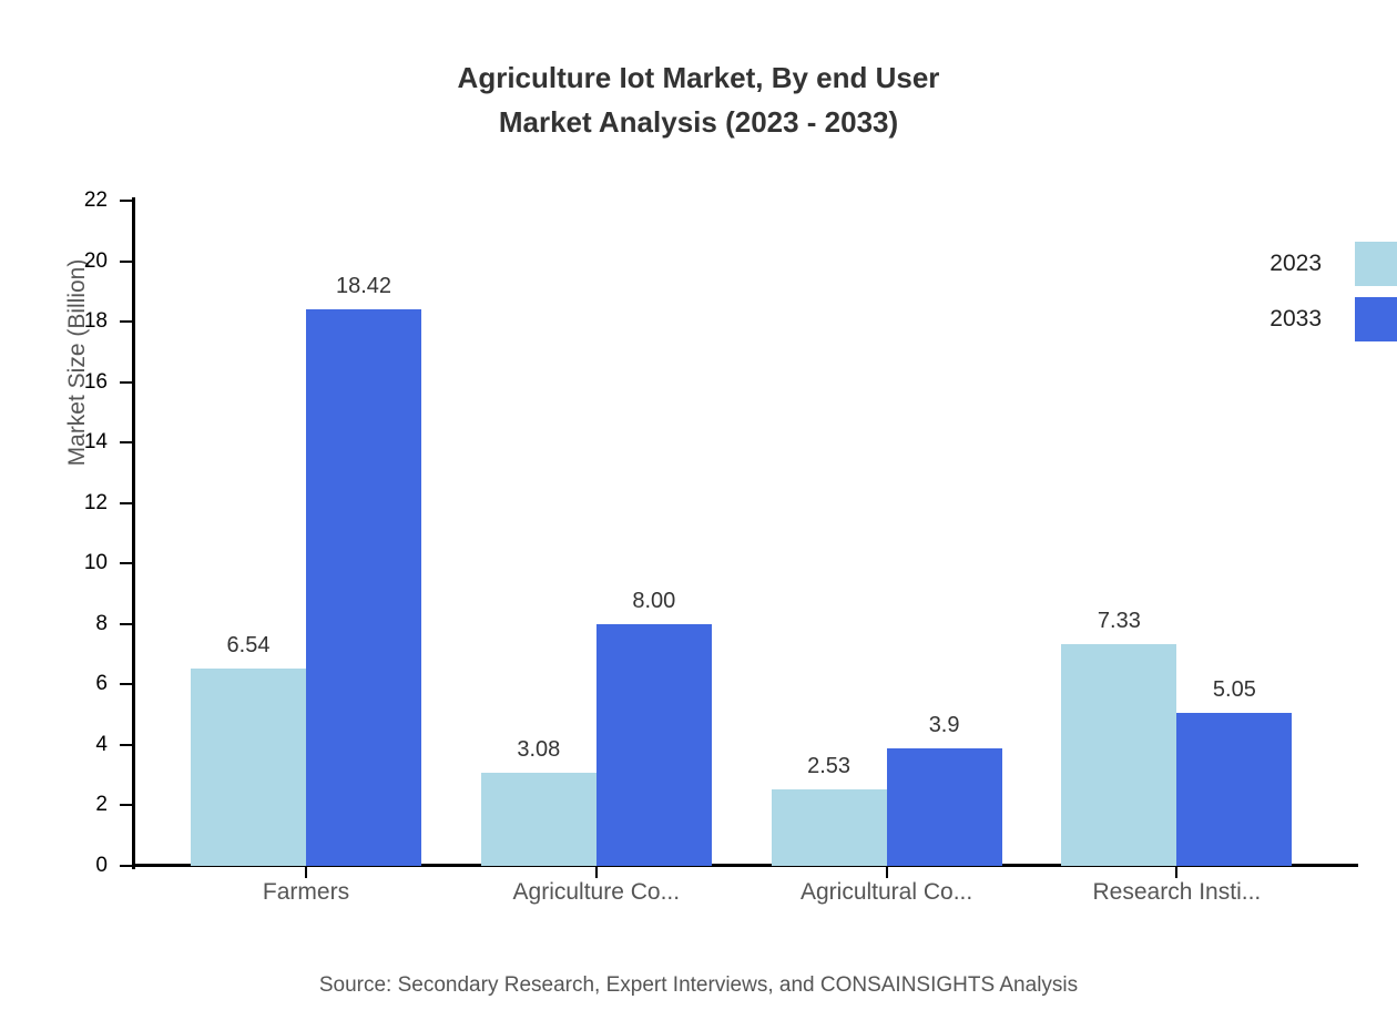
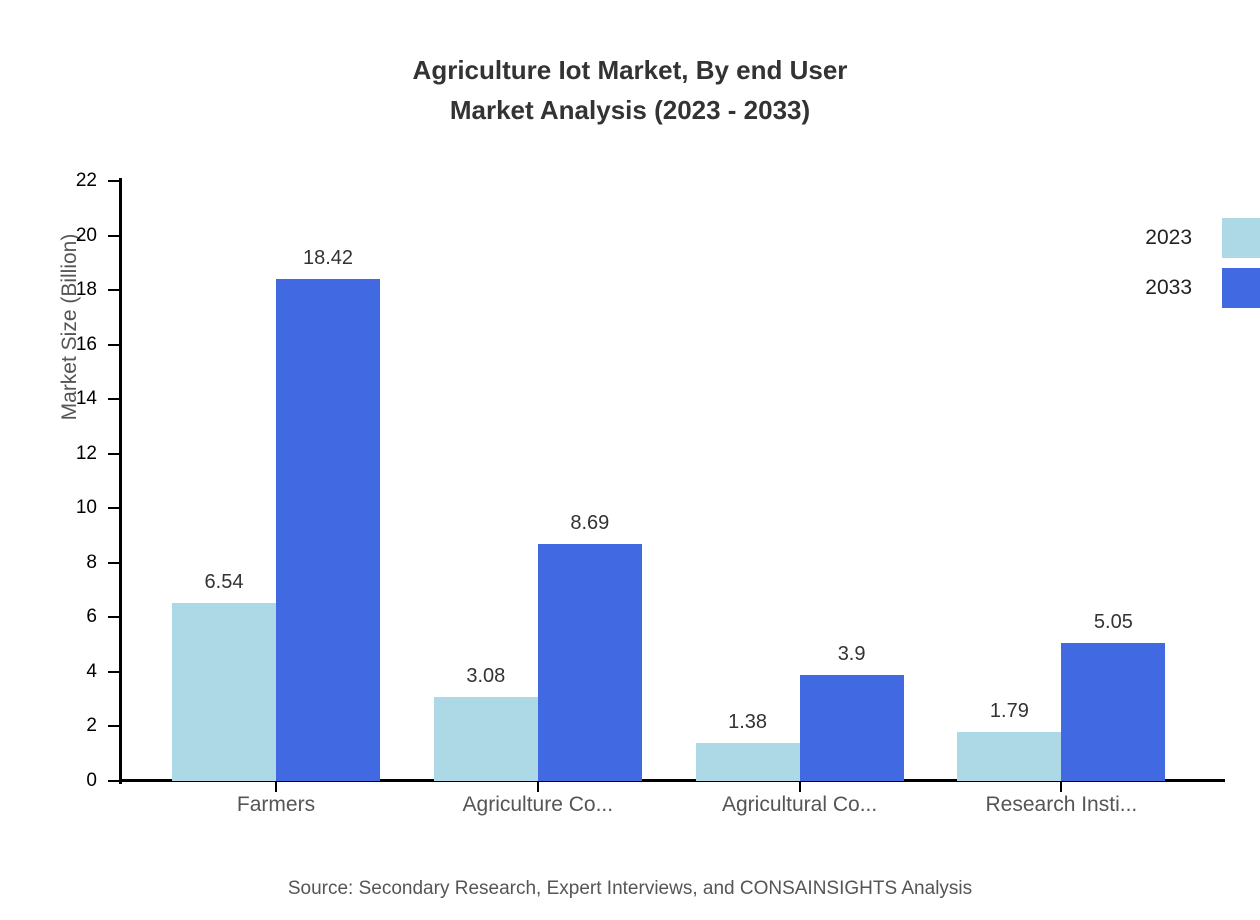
2033/Agriculture Co...: 8.00 -> 8.69
2023/Agricultural Co...: 2.53 -> 1.38
2023/Research Insti...: 7.33 -> 1.79
